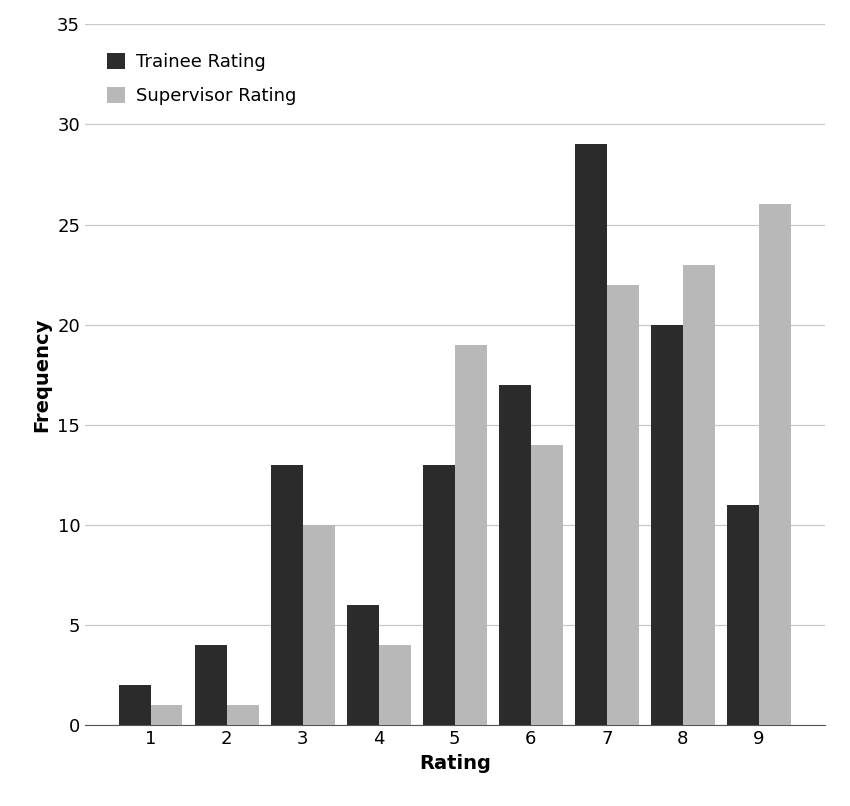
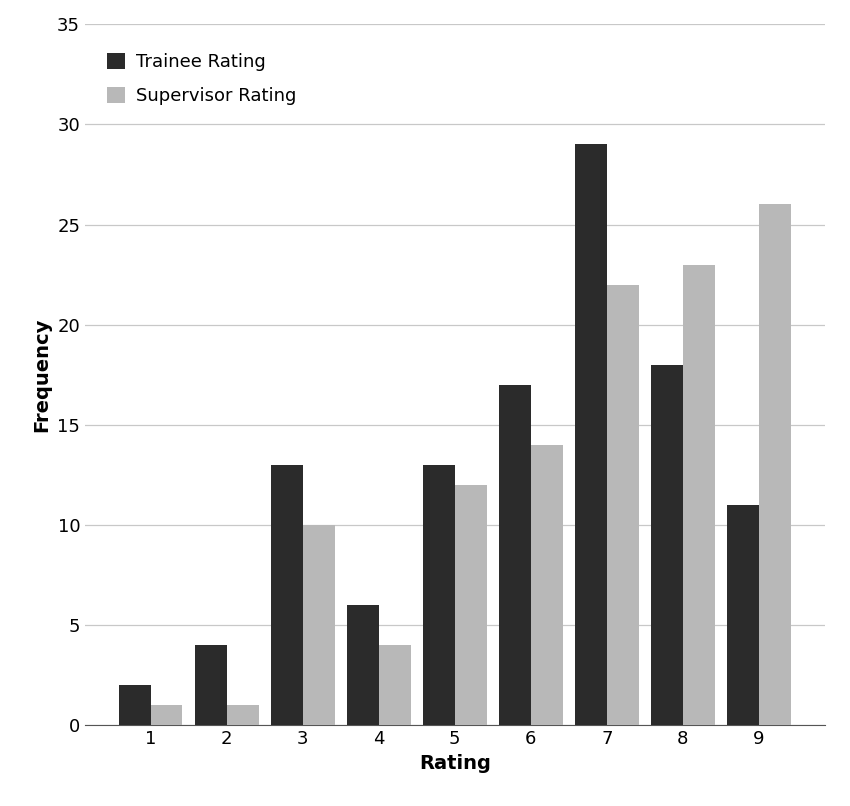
Supervisor Rating/5: 19 -> 12
Trainee Rating/8: 20 -> 18
